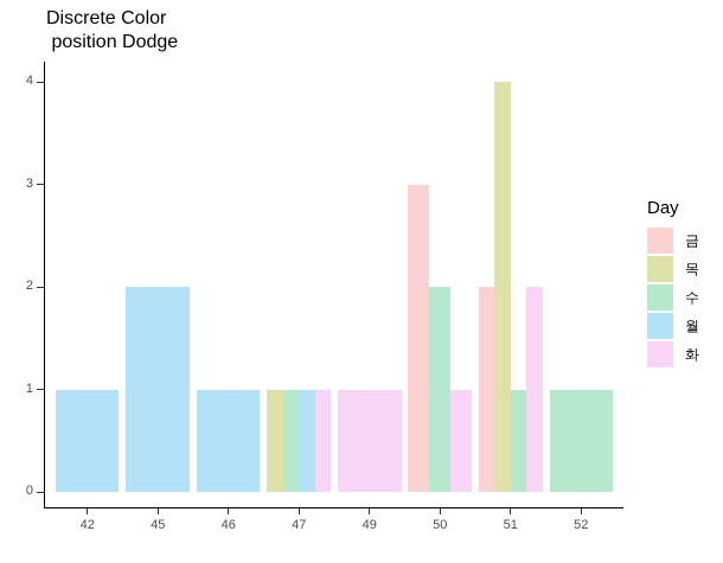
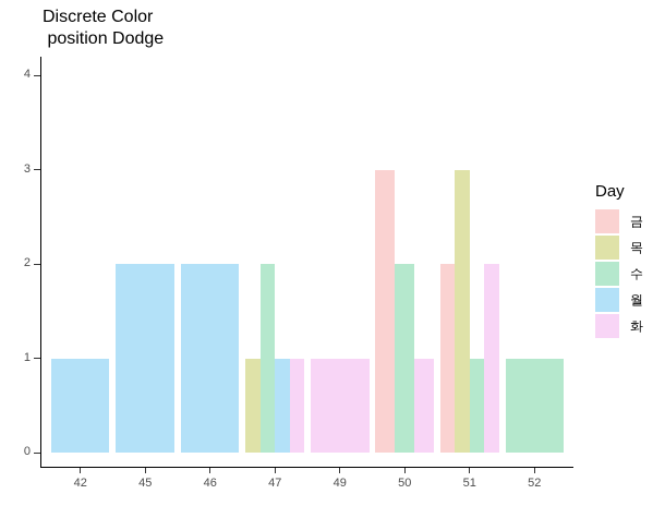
월/46: 1 -> 2
수/47: 1 -> 2
목/51: 4 -> 3
